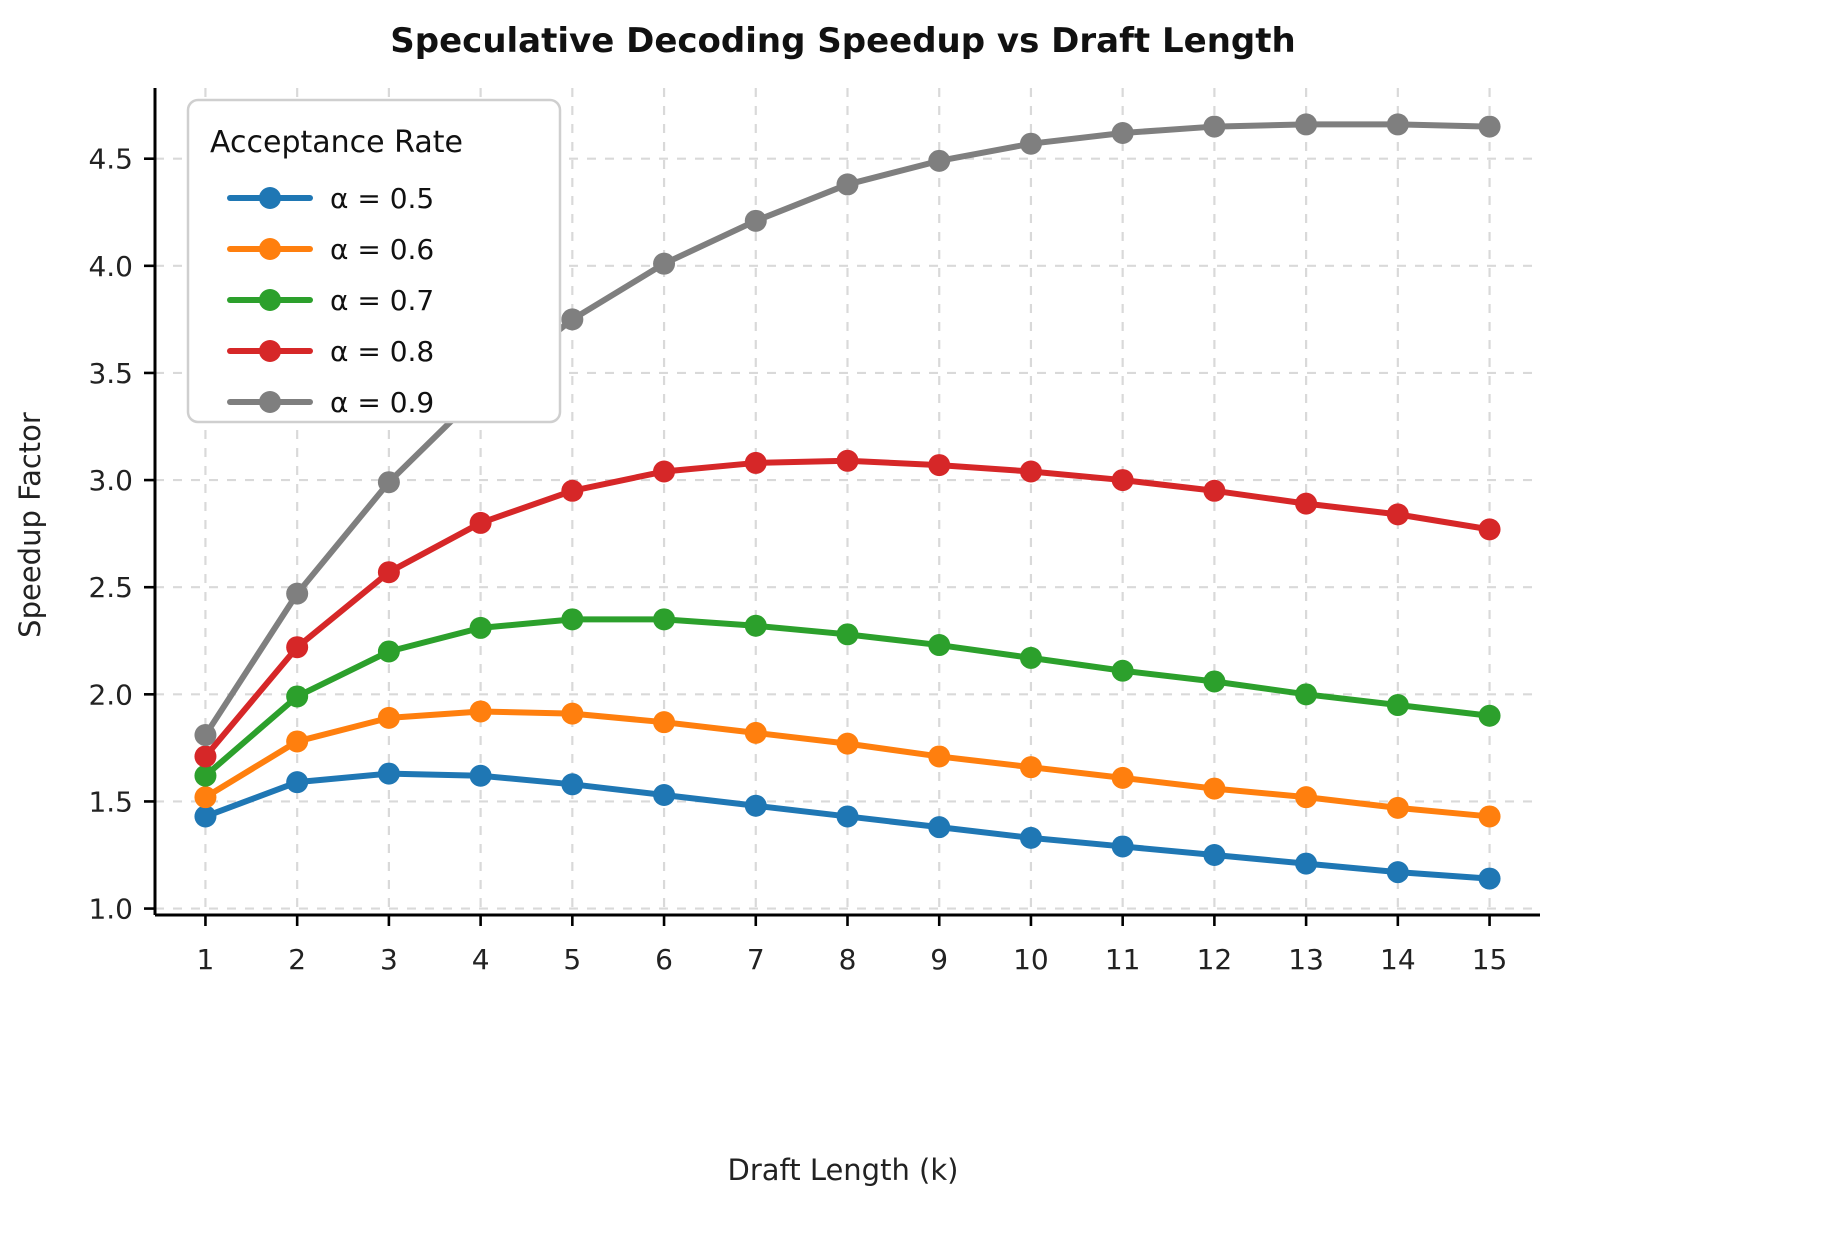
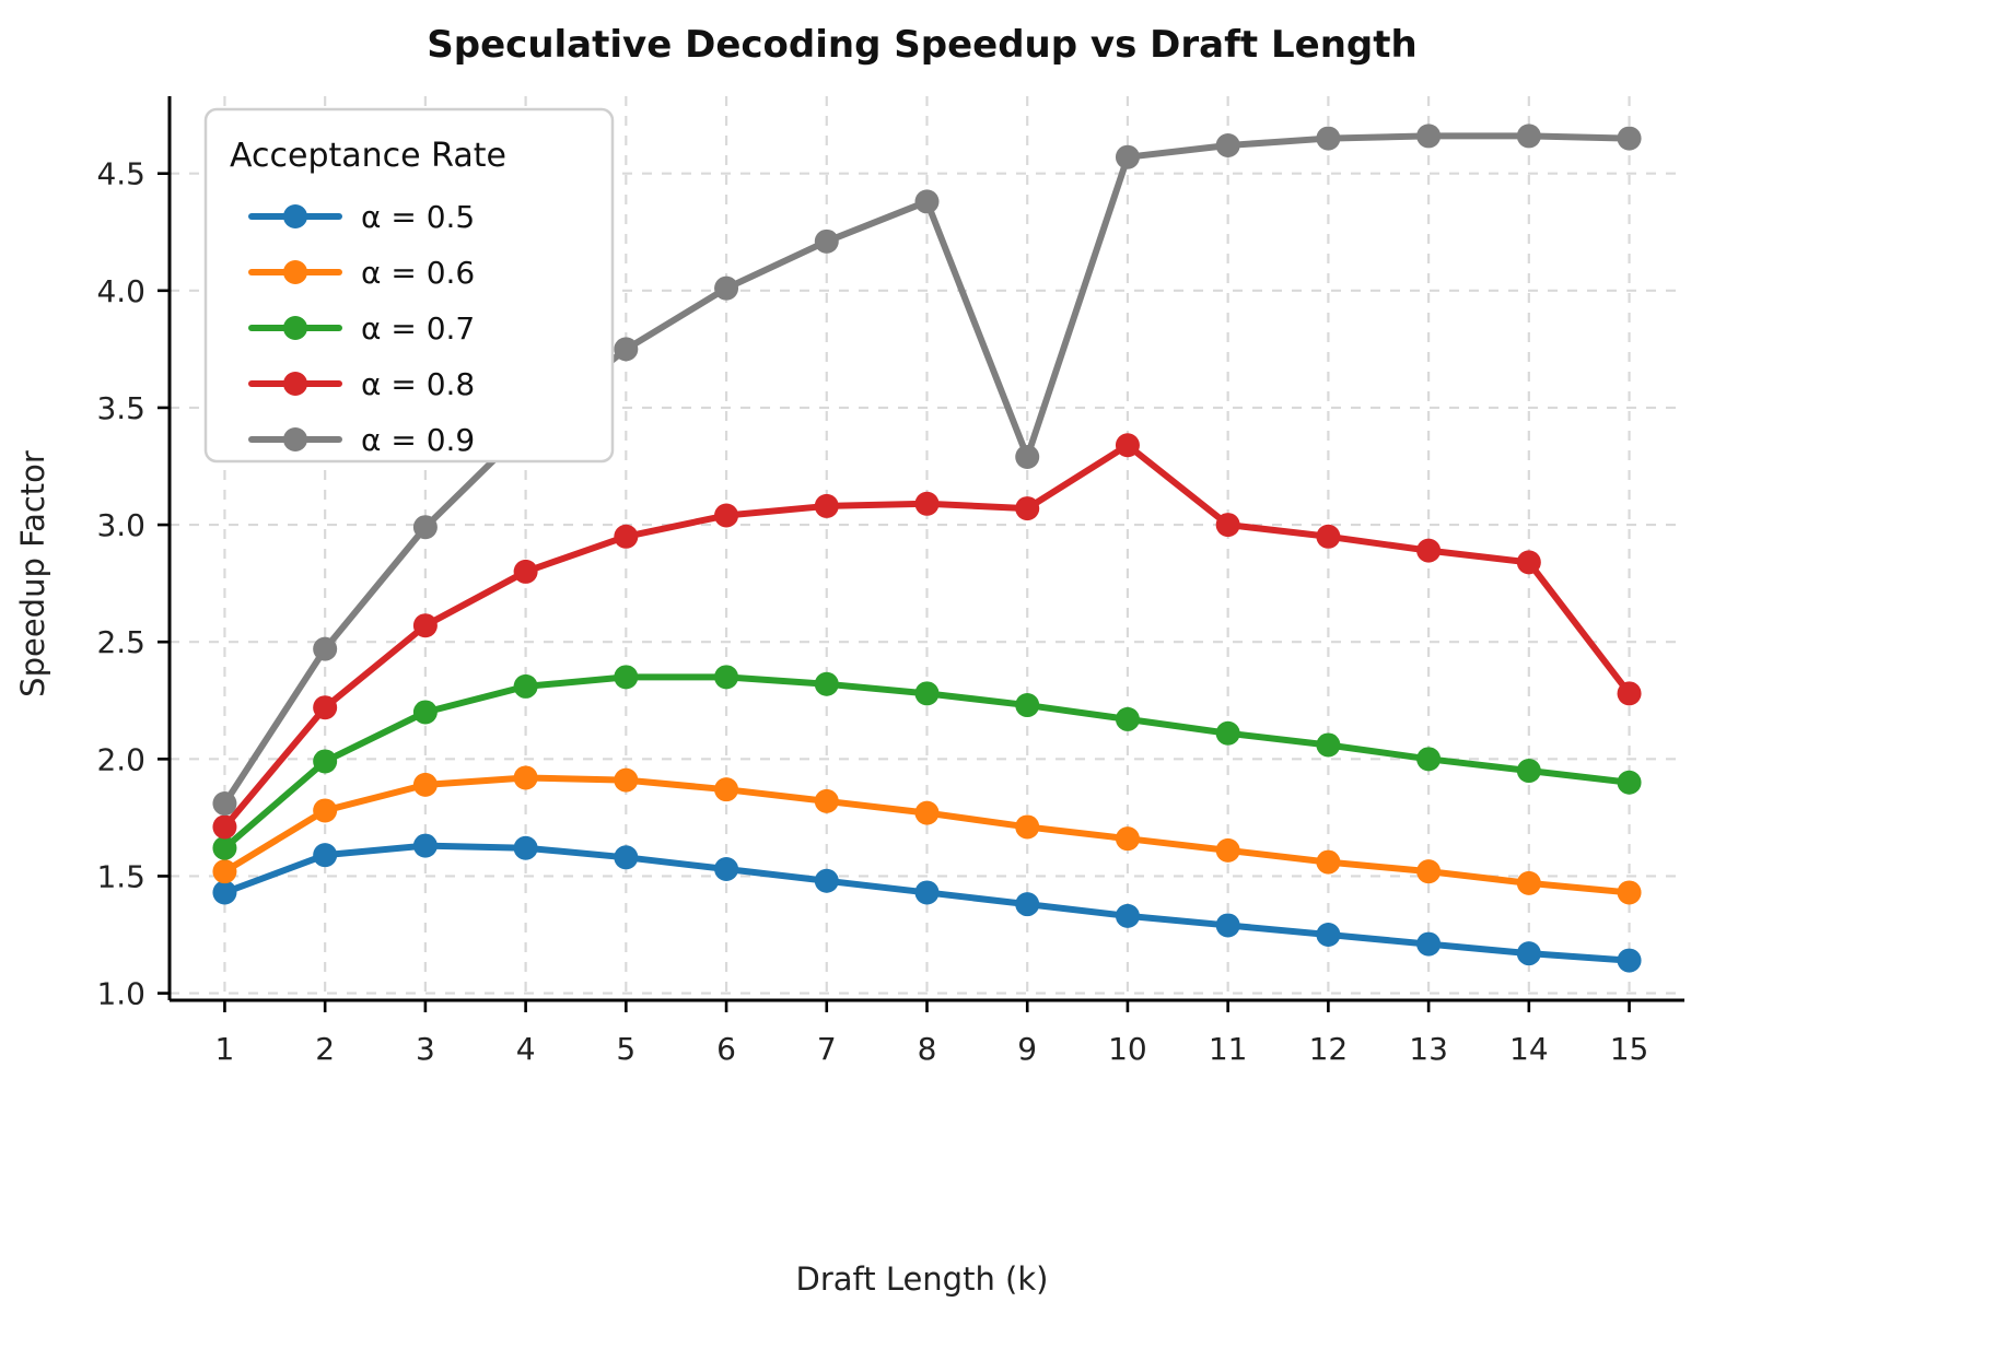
α = 0.9/9: 4.49 -> 3.29
α = 0.8/10: 3.04 -> 3.34
α = 0.8/15: 2.77 -> 2.28
